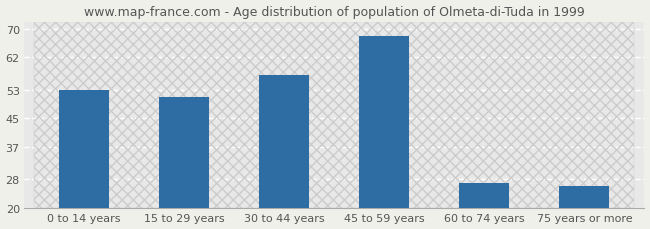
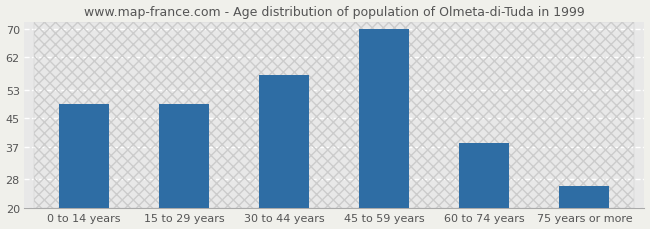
0 to 14 years: 53 -> 49
15 to 29 years: 51 -> 49
45 to 59 years: 68 -> 70
60 to 74 years: 27 -> 38
